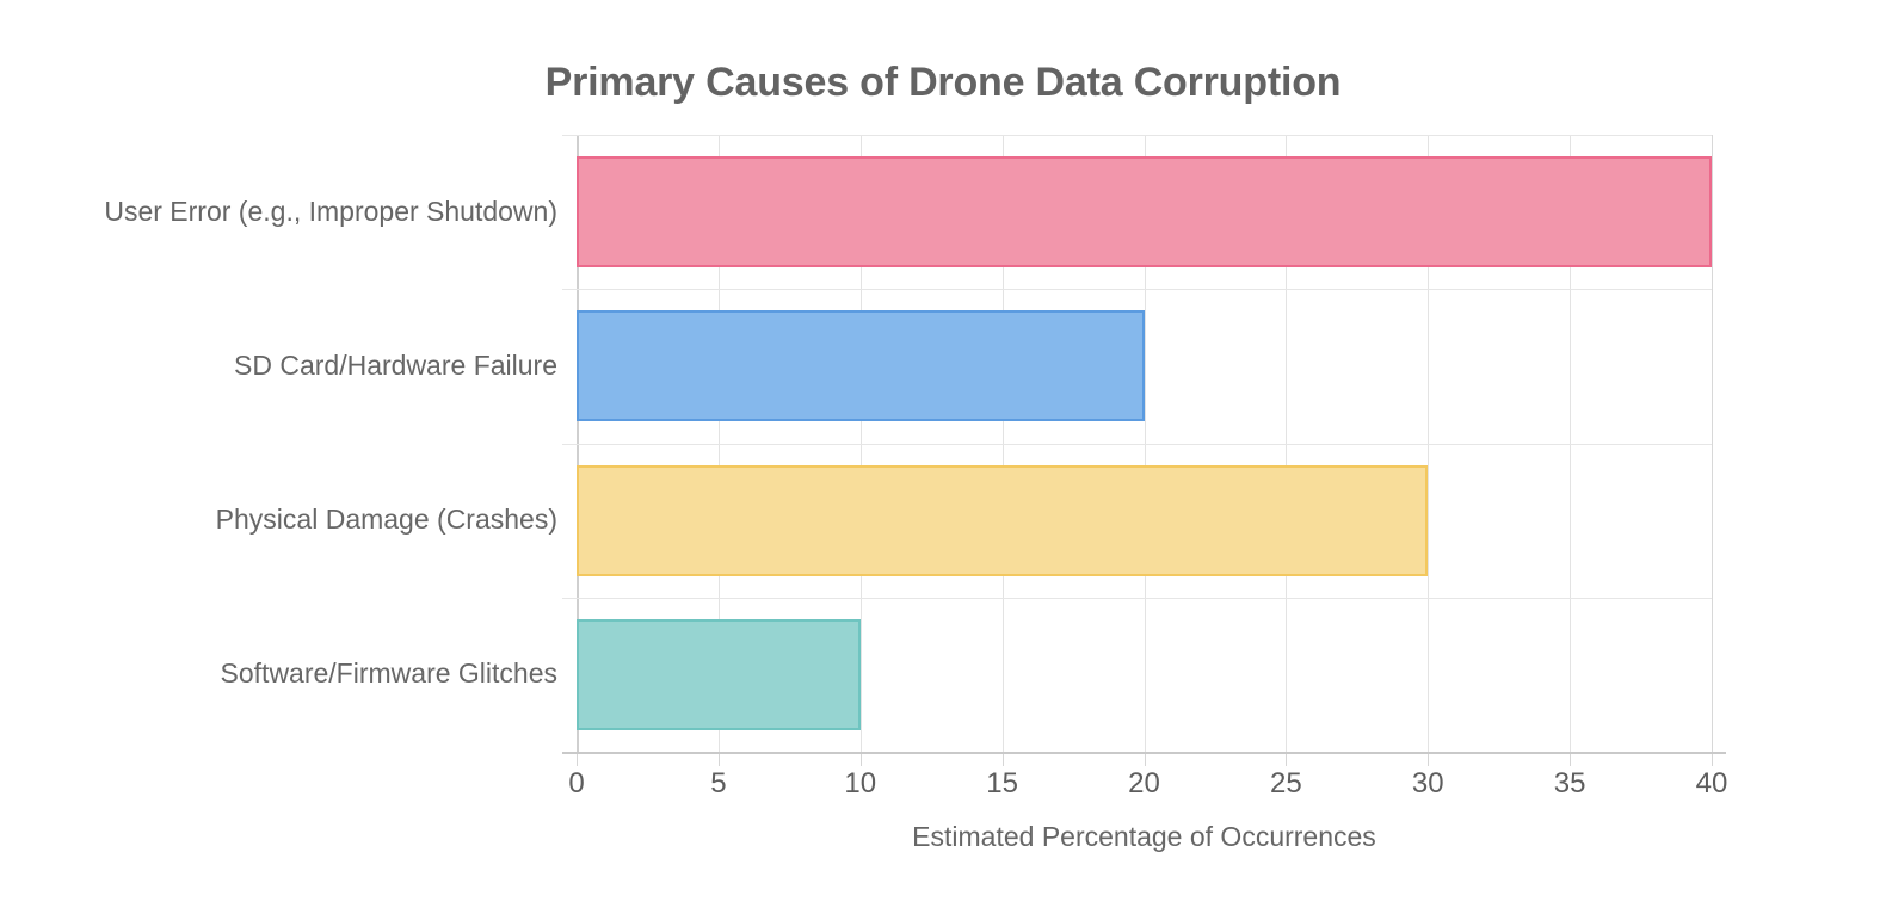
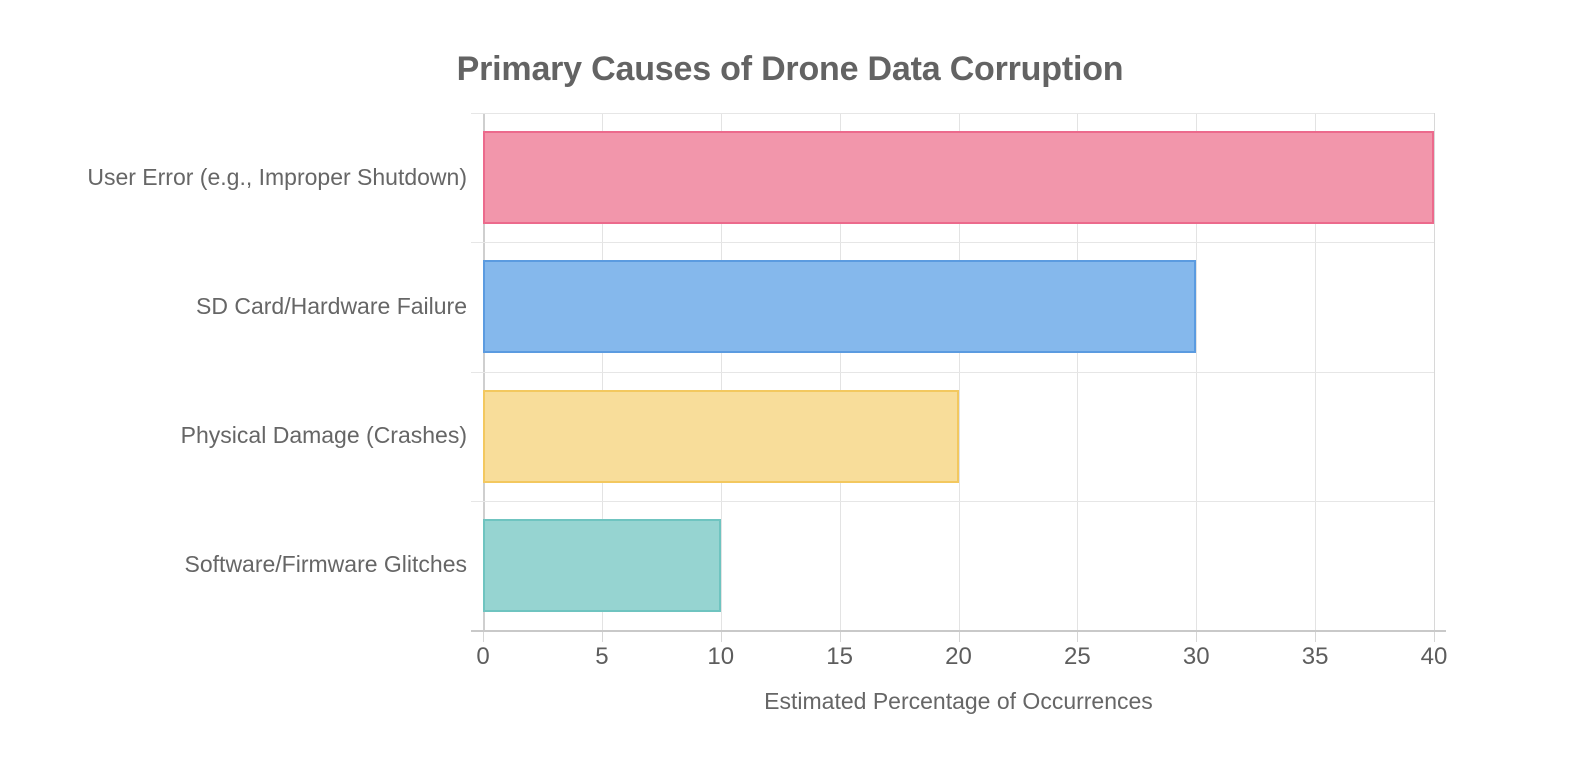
SD Card/Hardware Failure: 20 -> 30
Physical Damage (Crashes): 30 -> 20
